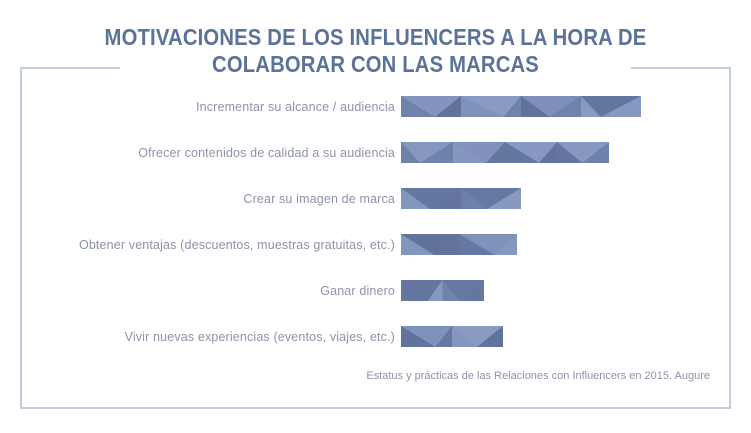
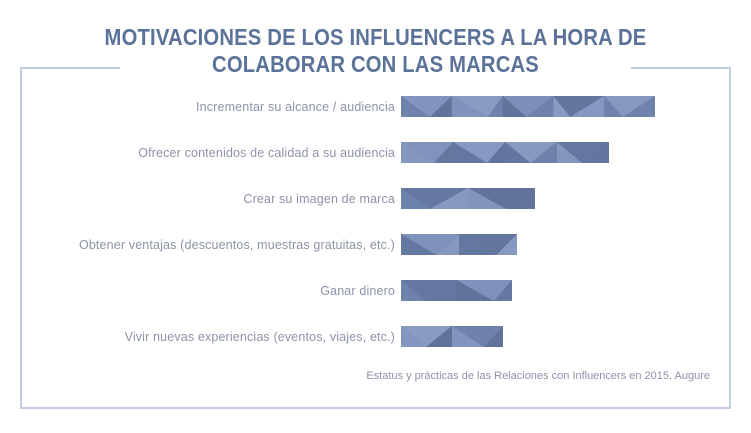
Incrementar su alcance / audiencia: 52% -> 55%
Crear su imagen de marca: 26% -> 29%
Ganar dinero: 18% -> 24%
